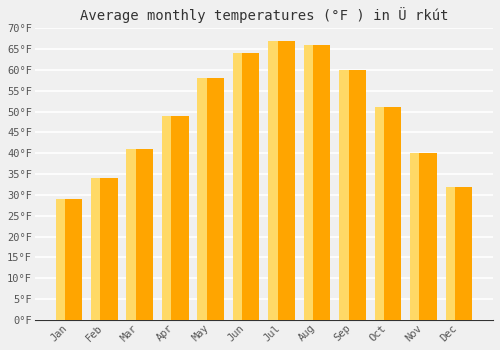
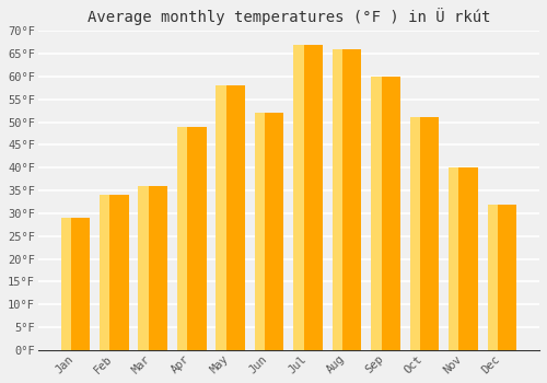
Mar: 41°F -> 36°F
Jun: 64°F -> 52°F
